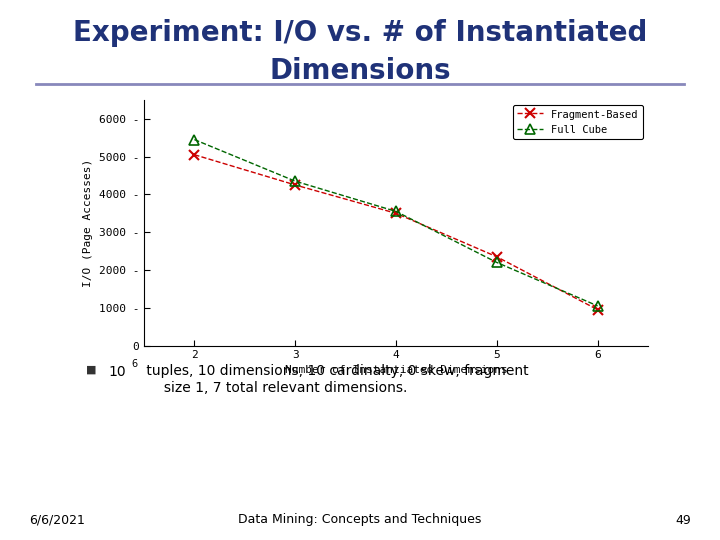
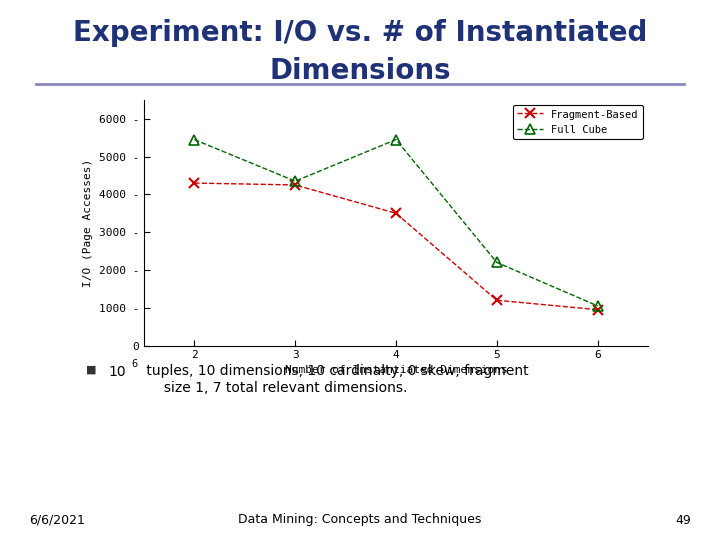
Fragment-Based/2: 5050 - -> 4300 -
Full Cube/4: 3550 - -> 5450 -
Fragment-Based/5: 2350 - -> 1200 -
